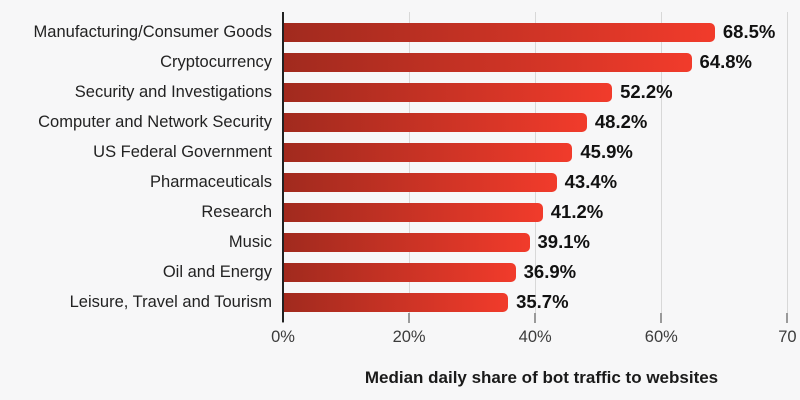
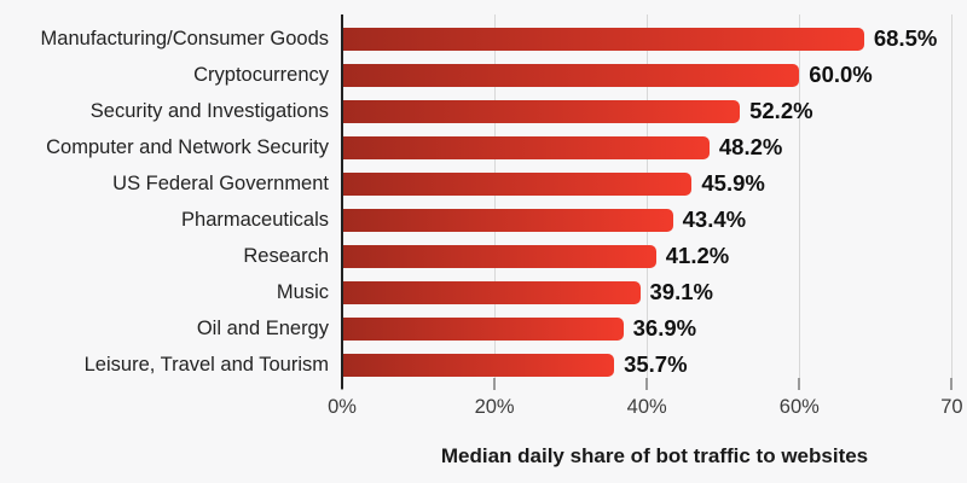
Cryptocurrency: 64.8% -> 60.0%
